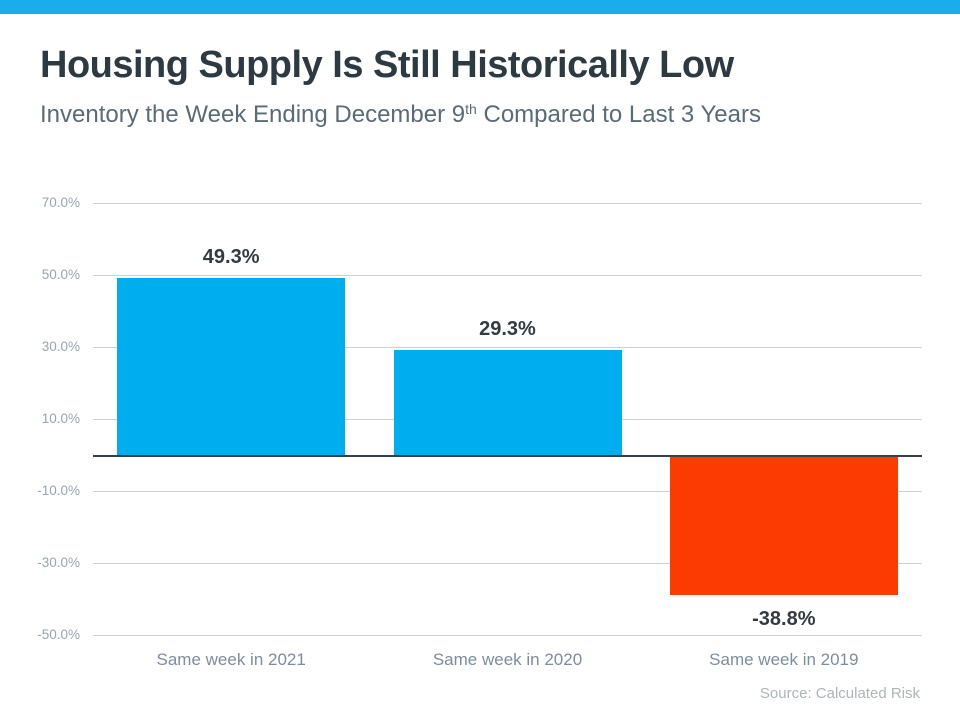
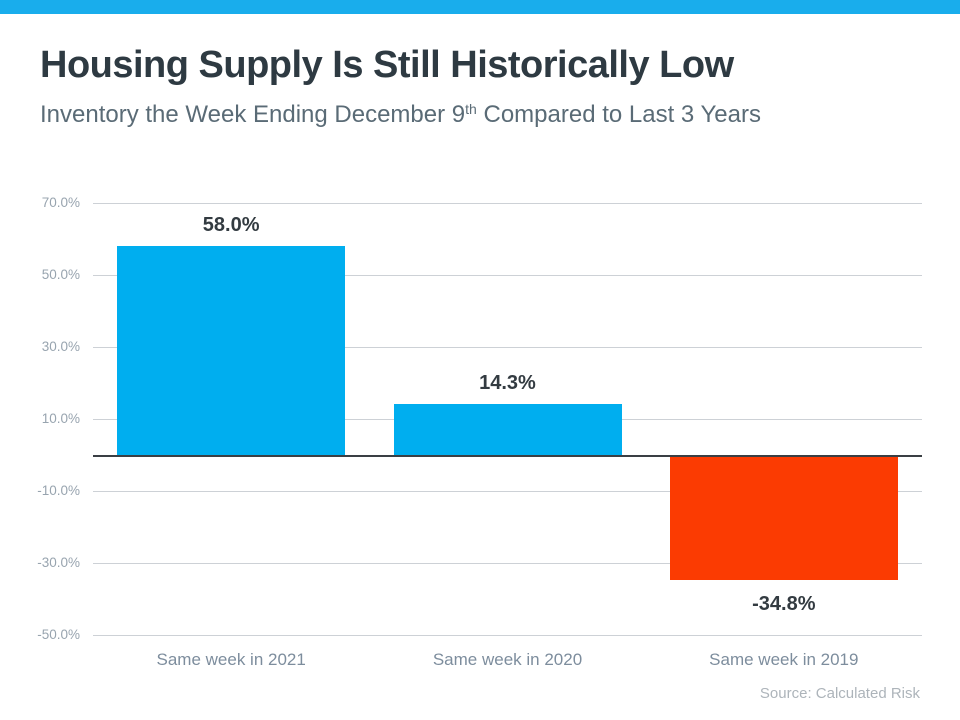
Same week in 2021: 49.3% -> 58.0%
Same week in 2020: 29.3% -> 14.3%
Same week in 2019: -38.8% -> -34.8%
